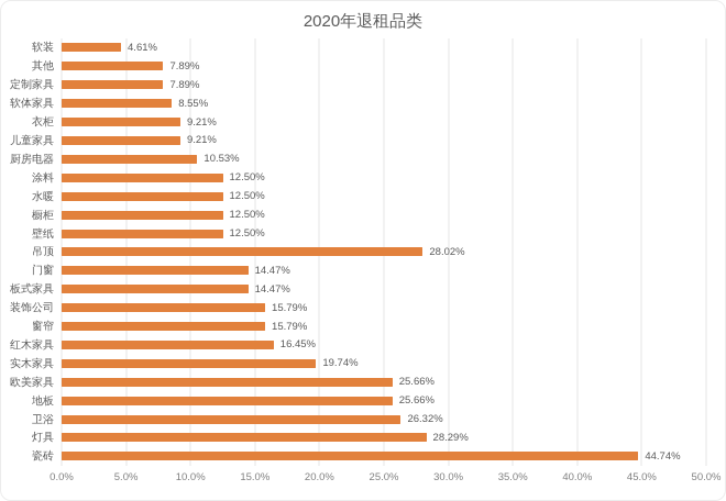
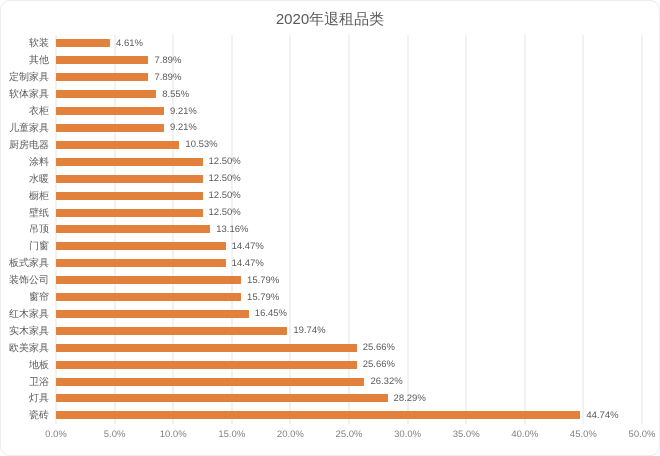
吊顶: 28.02% -> 13.16%
